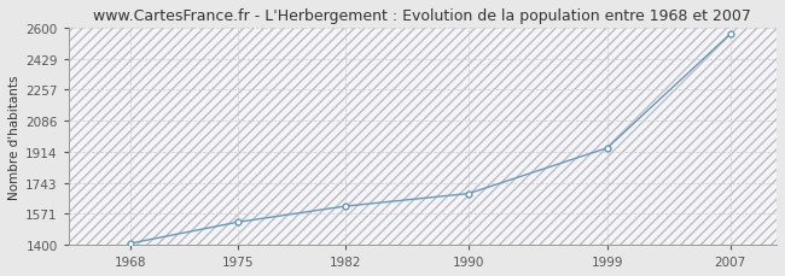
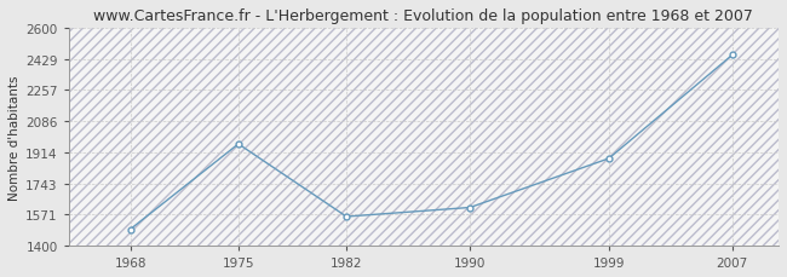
1968: 1410 -> 1490
1975: 1520 -> 1960
1982: 1610 -> 1560
1990: 1680 -> 1610
1999: 1940 -> 1880
2007: 2570 -> 2450
